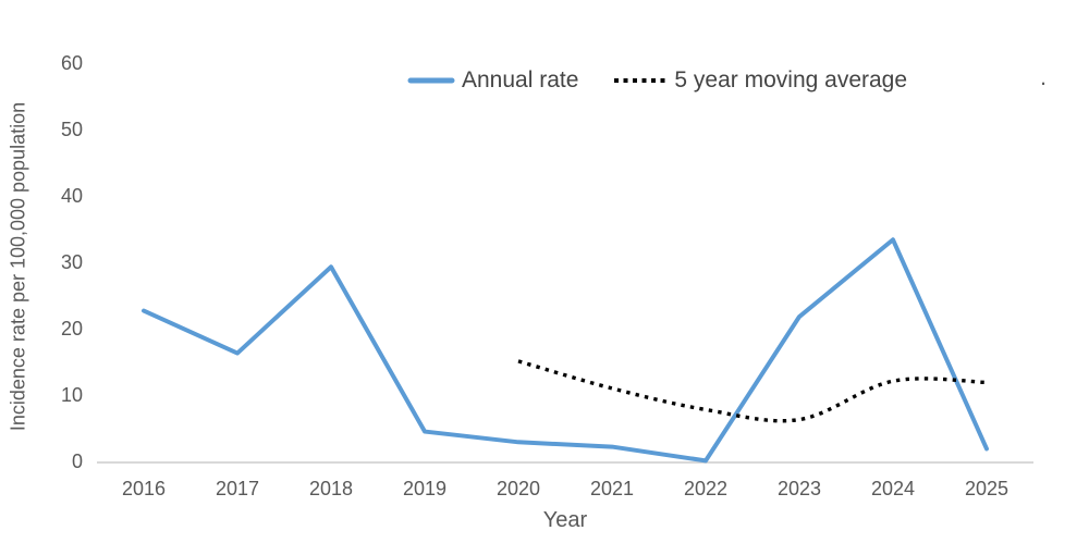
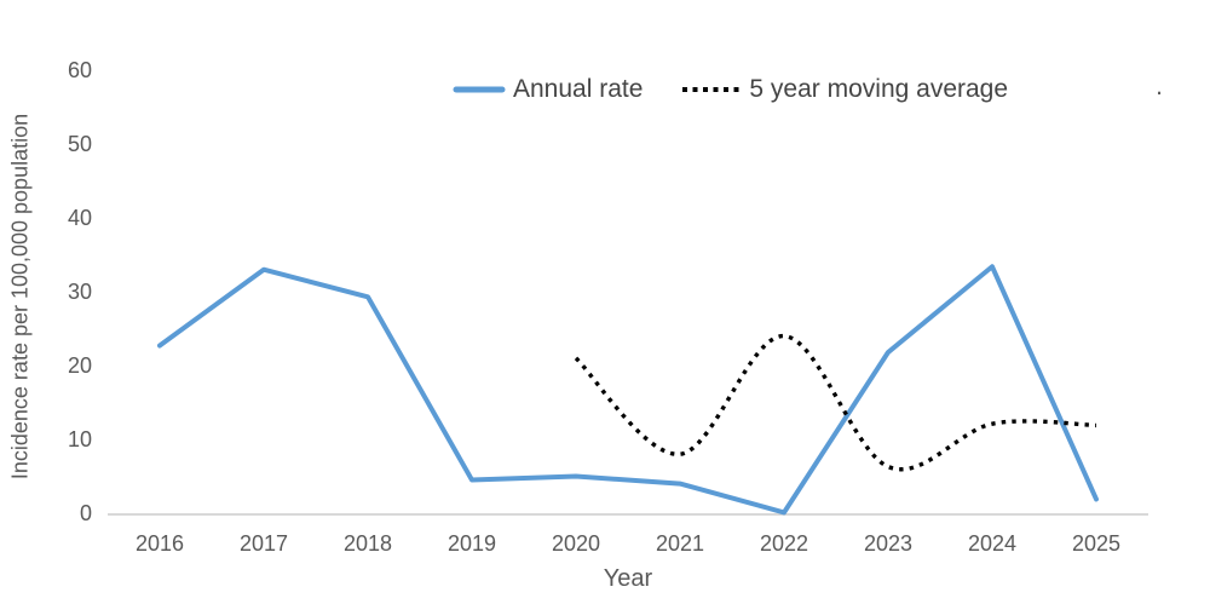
Annual rate/2017: 16 -> 33
Annual rate/2020: 3 -> 5
5 year moving average/2020: 15 -> 21
Annual rate/2021: 2 -> 4
5 year moving average/2021: 11 -> 8
5 year moving average/2022: 8 -> 24
